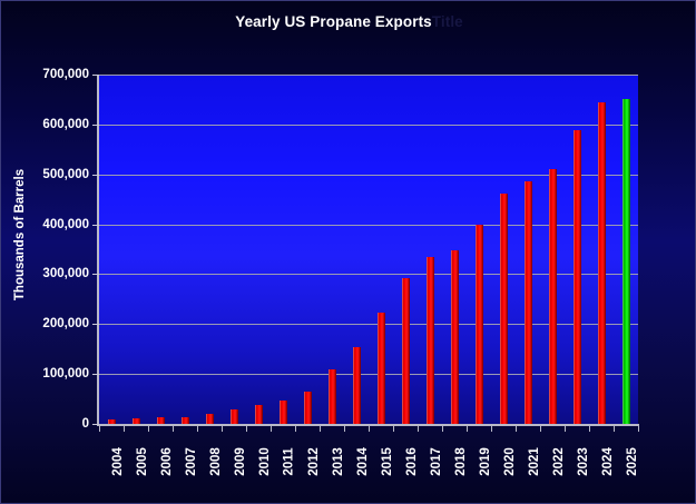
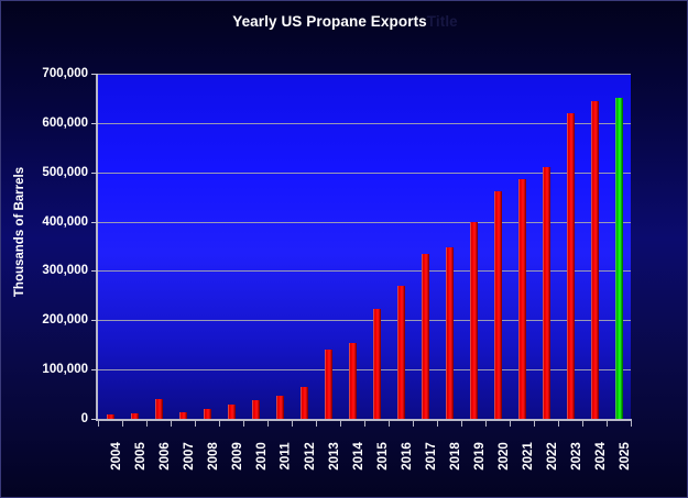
2006: 10000 -> 40000
2013: 110000 -> 140000
2016: 290000 -> 270000
2023: 590000 -> 620000
